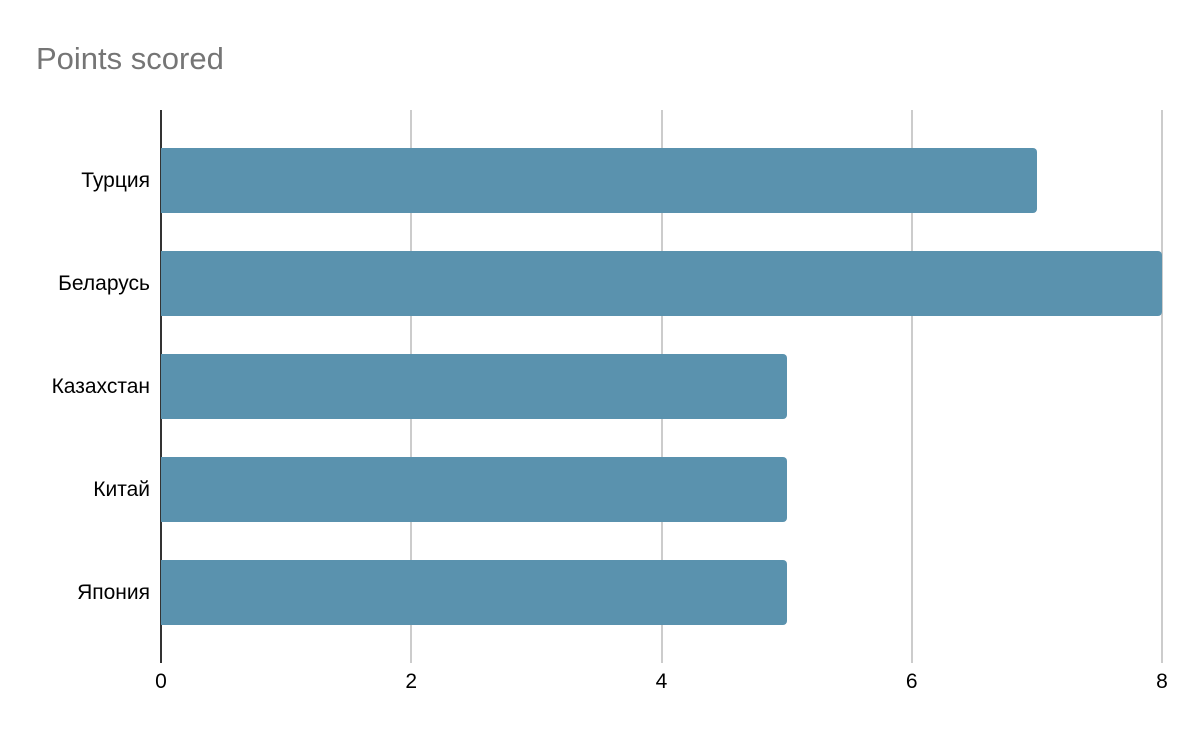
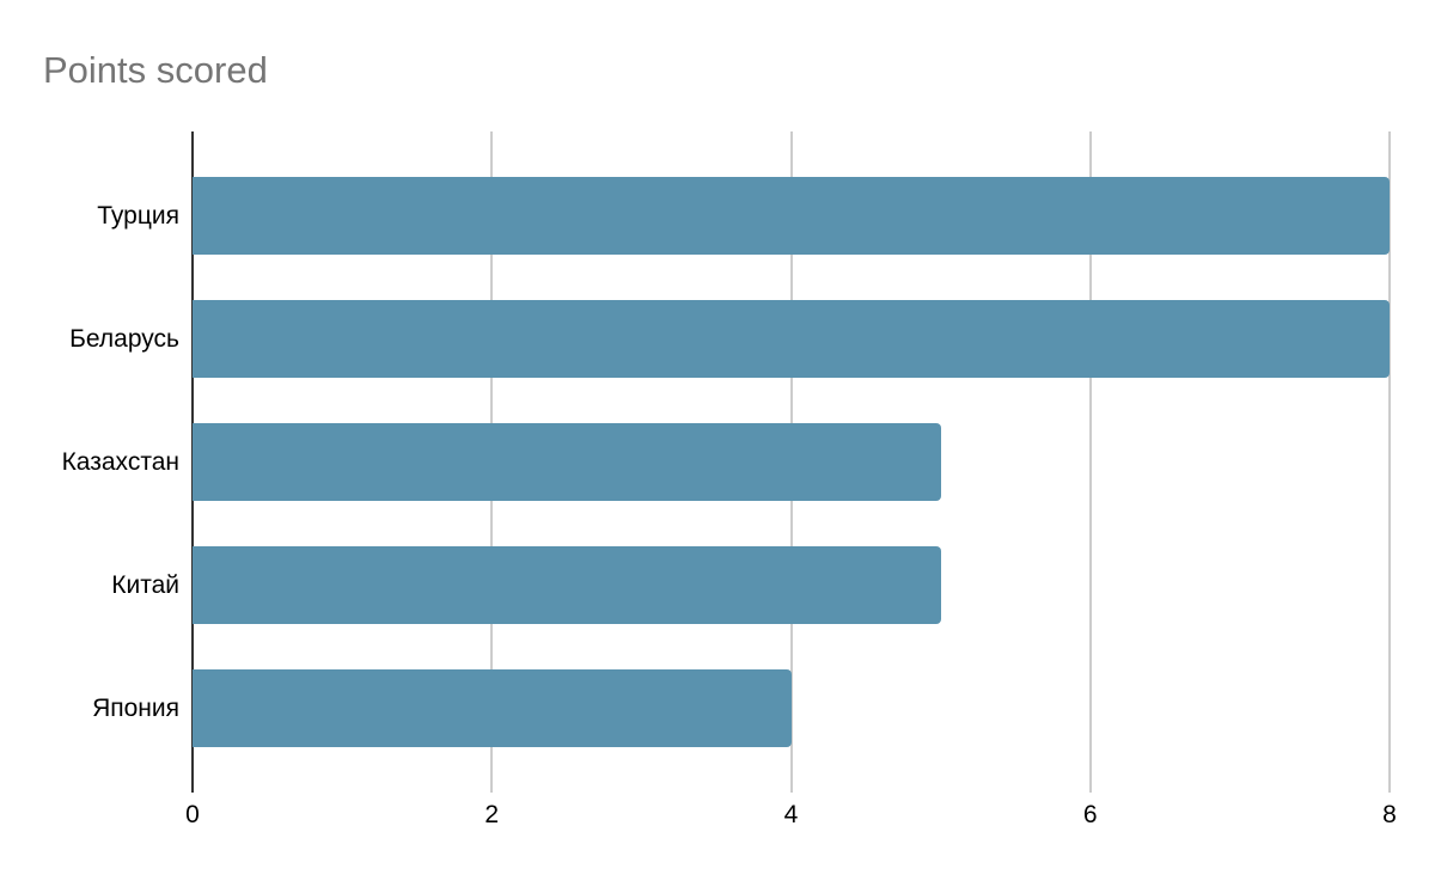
Турция: 7 -> 8
Япония: 5 -> 4
